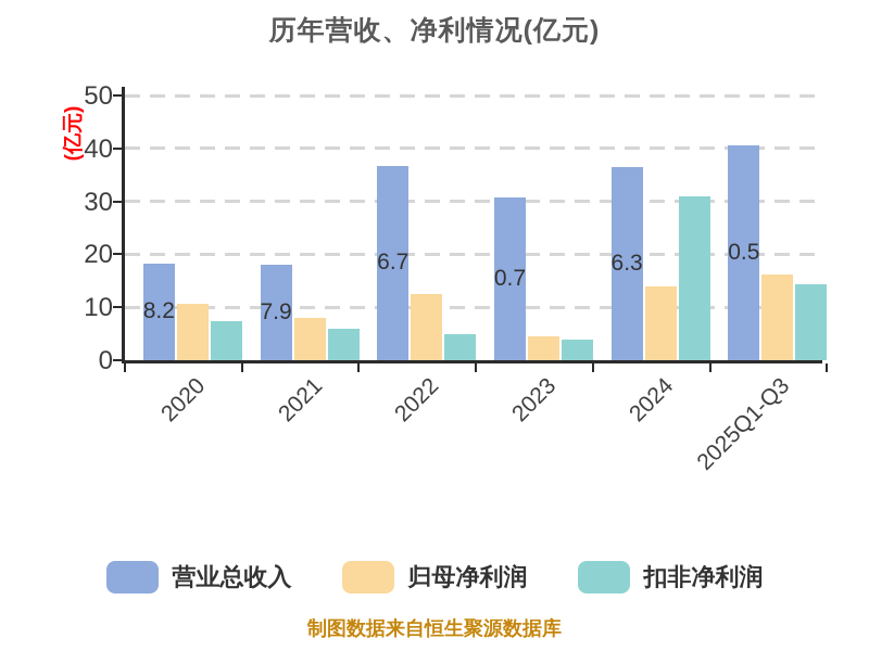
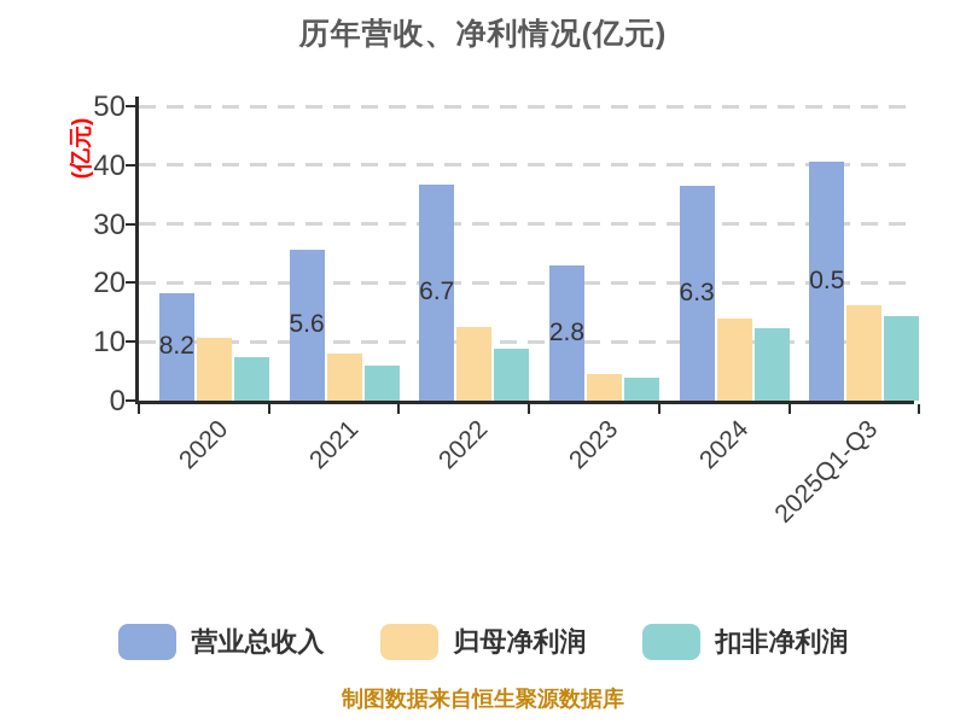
营业总收入/2021: 17.96 -> 25.66
扣非净利润/2022: 5 -> 9
营业总收入/2023: 30.76 -> 22.85
扣非净利润/2024: 31 -> 12
